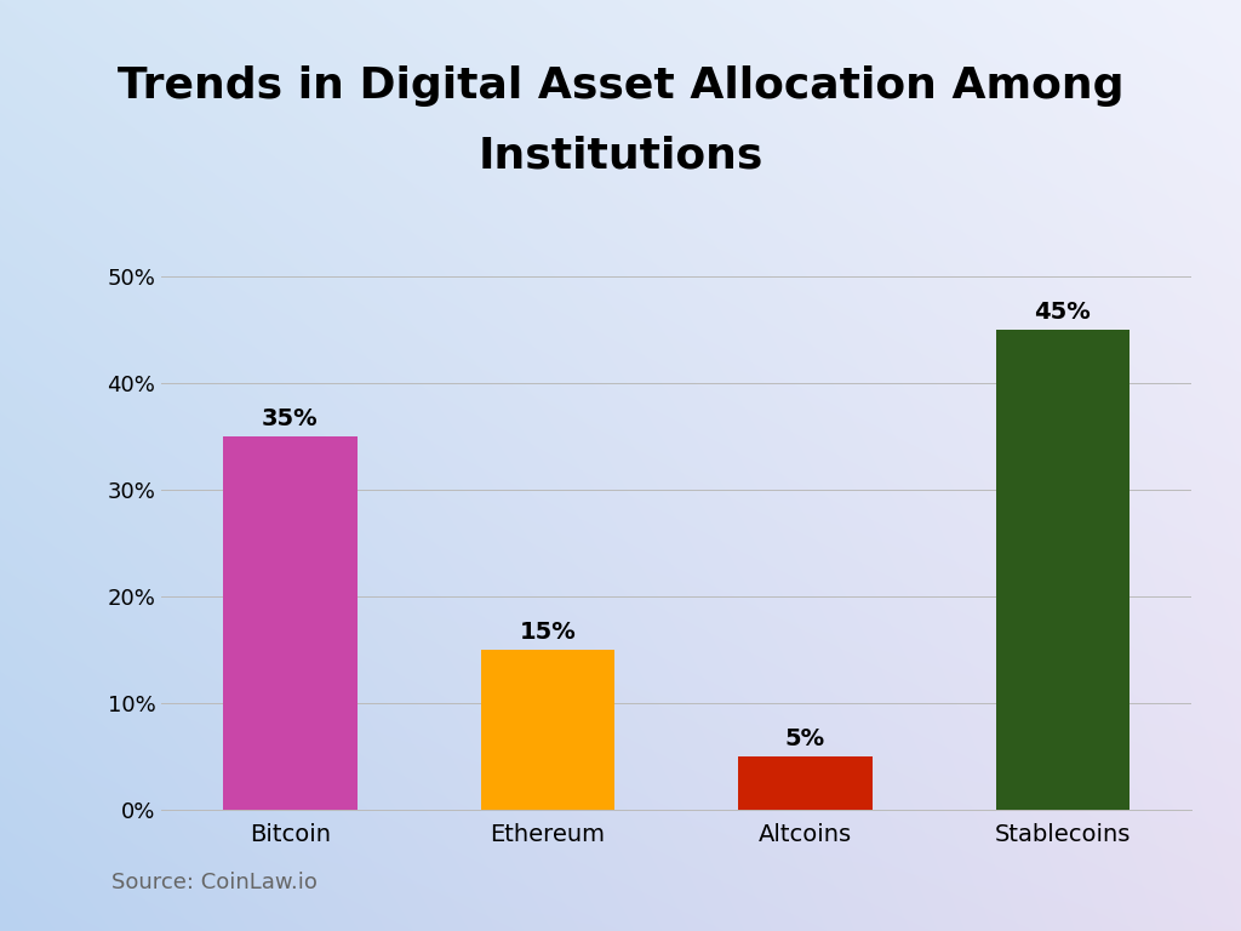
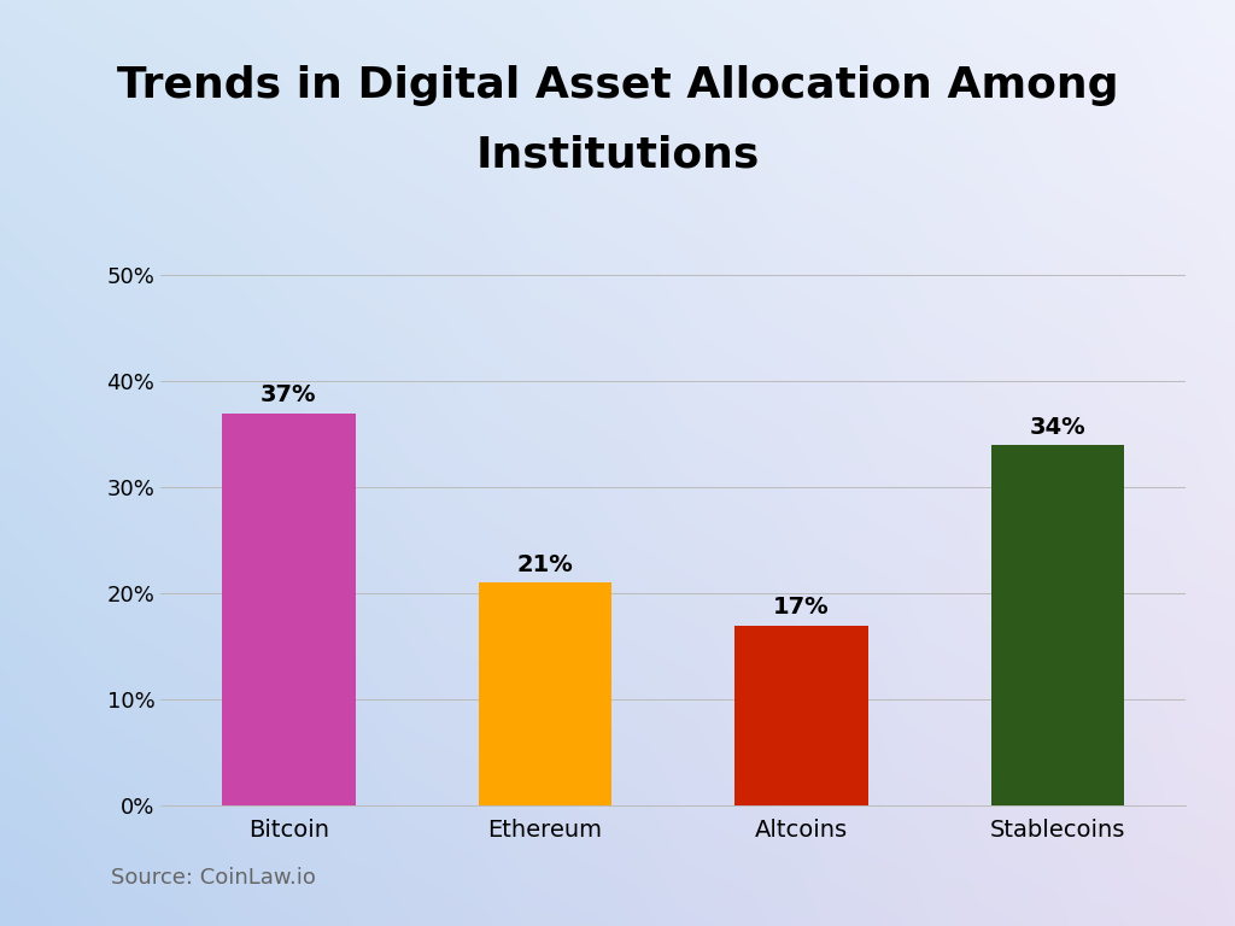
Bitcoin: 35% -> 37%
Ethereum: 15% -> 21%
Altcoins: 5% -> 17%
Stablecoins: 45% -> 34%
